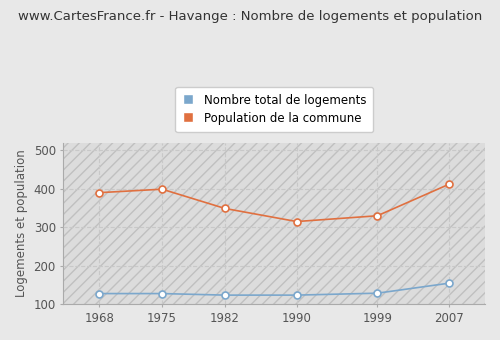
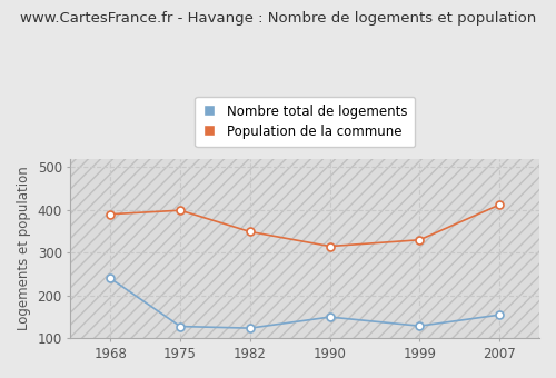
Nombre total de logements/1968: 128 -> 240
Nombre total de logements/1990: 124 -> 150
